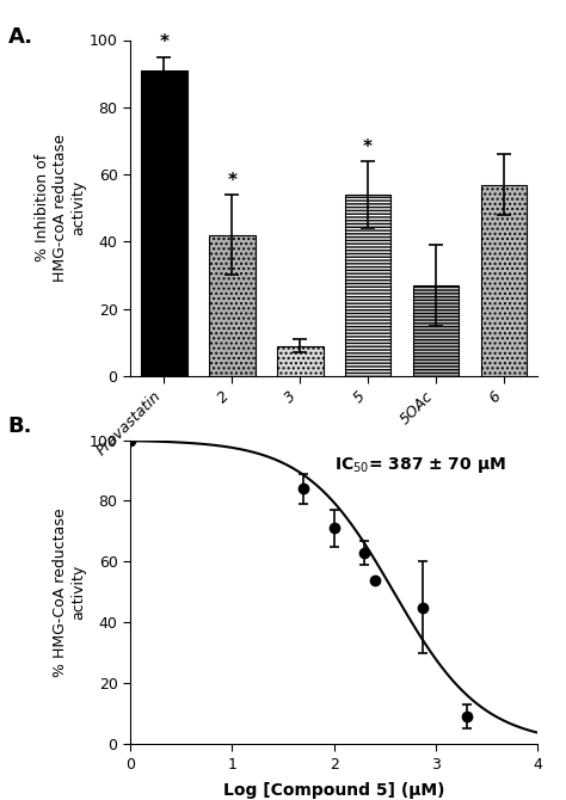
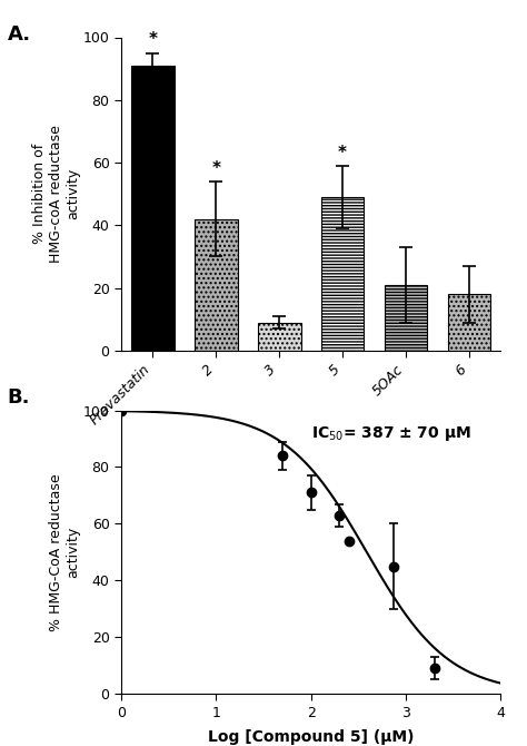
5: 54 -> 49
5OAc: 27 -> 21
6: 57 -> 18
